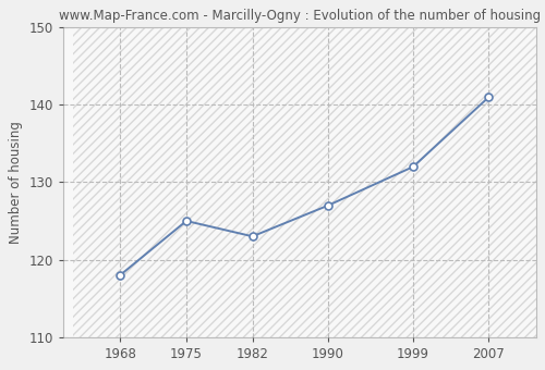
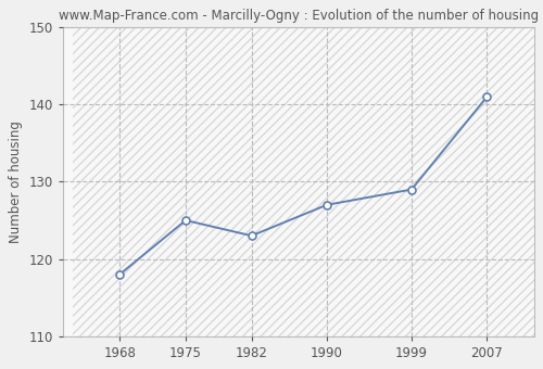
1999: 132 -> 129
